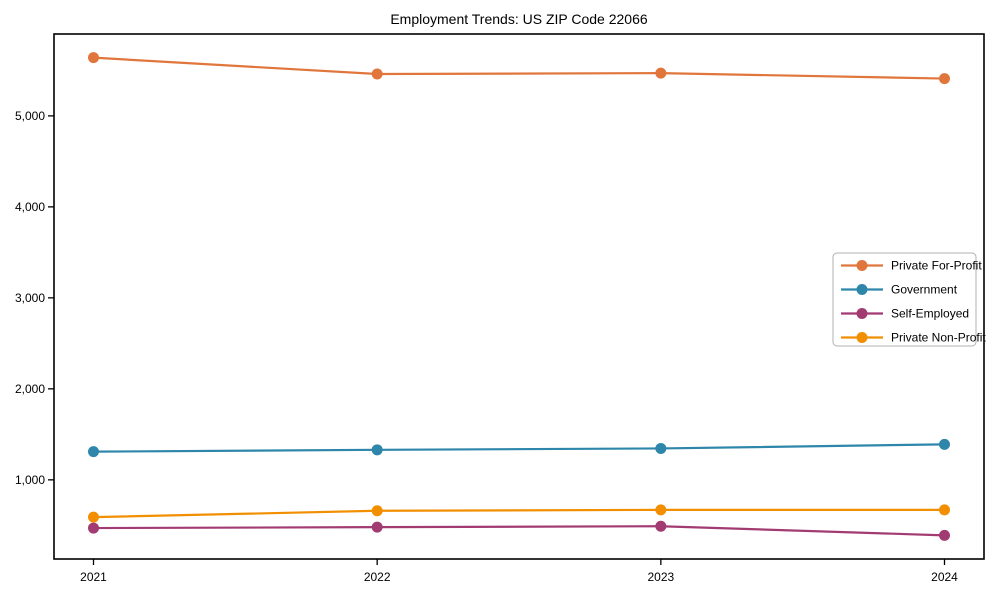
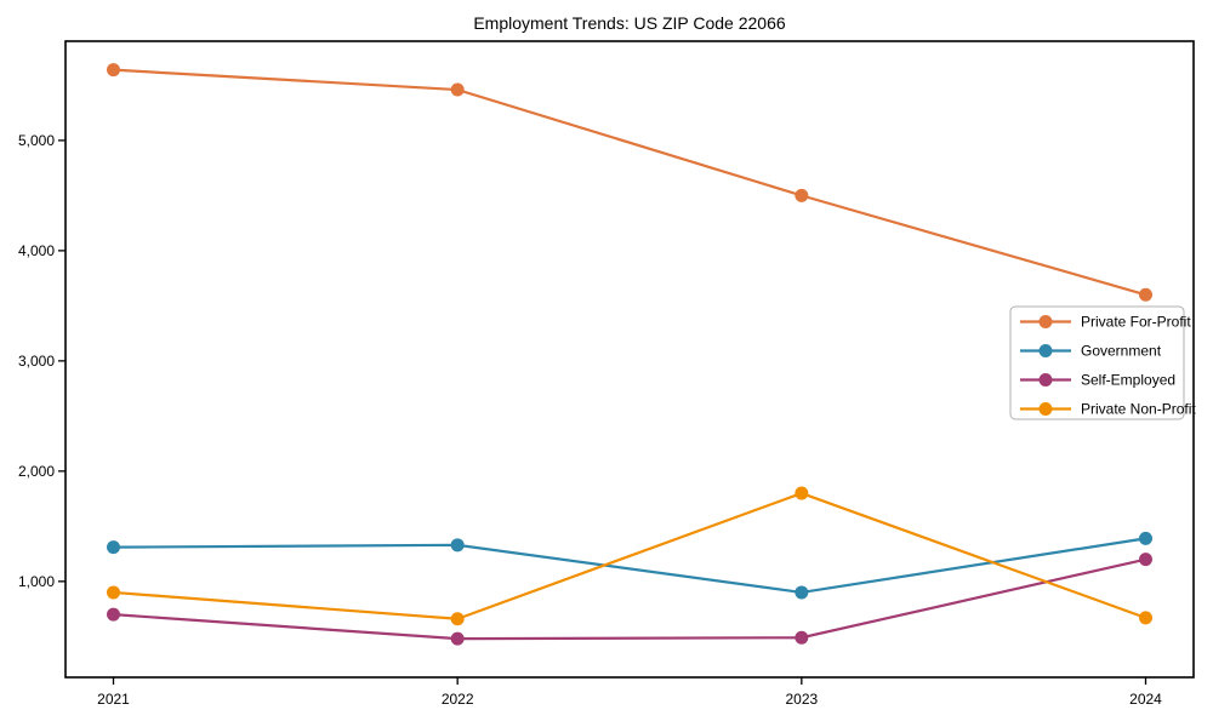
Self-Employed/2021: 500 -> 700
Private Non-Profit/2021: 600 -> 900
Private For-Profit/2023: 5500 -> 4500
Government/2023: 1300 -> 900
Private Non-Profit/2023: 700 -> 1800
Private For-Profit/2024: 5400 -> 3600
Self-Employed/2024: 400 -> 1200
